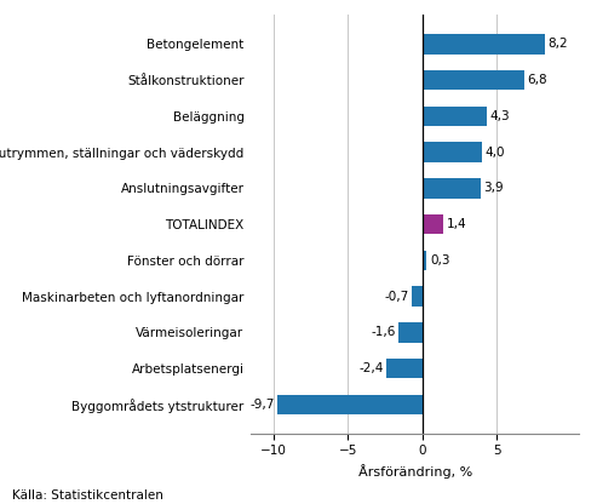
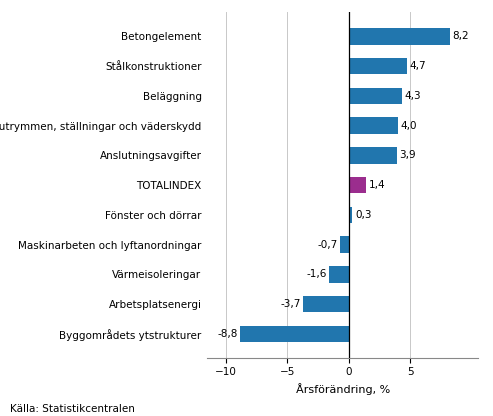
Stålkonstruktioner: 6,8 -> 4,7
Arbetsplatsenergi: -2,4 -> -3,7
Byggområdets ytstrukturer: -9,7 -> -8,8
